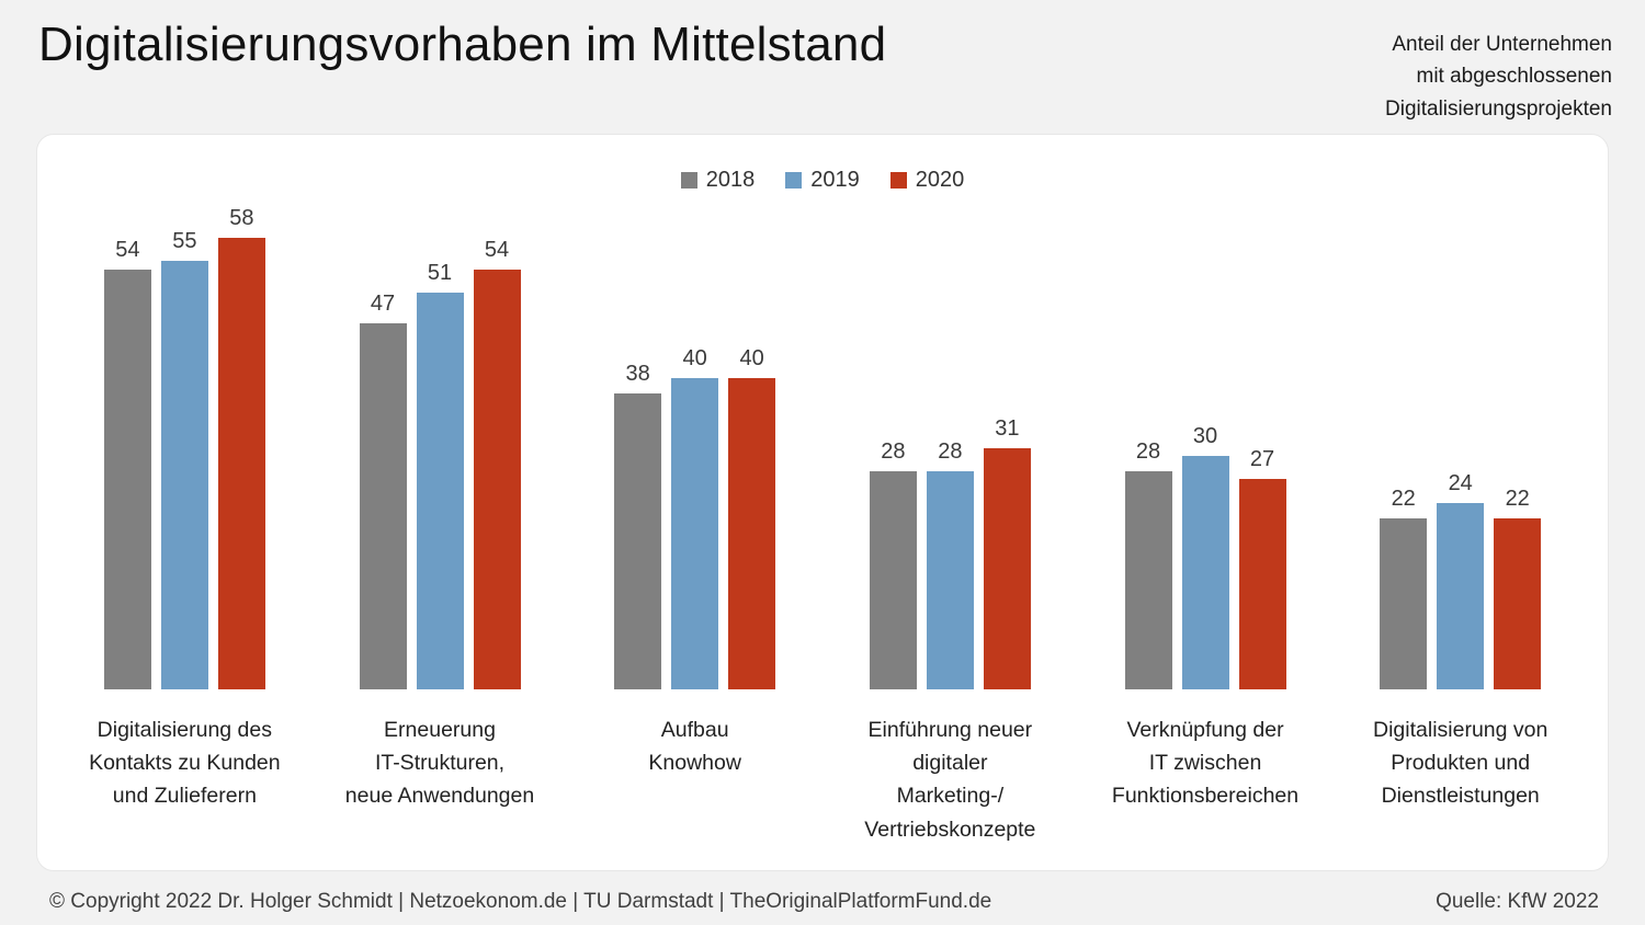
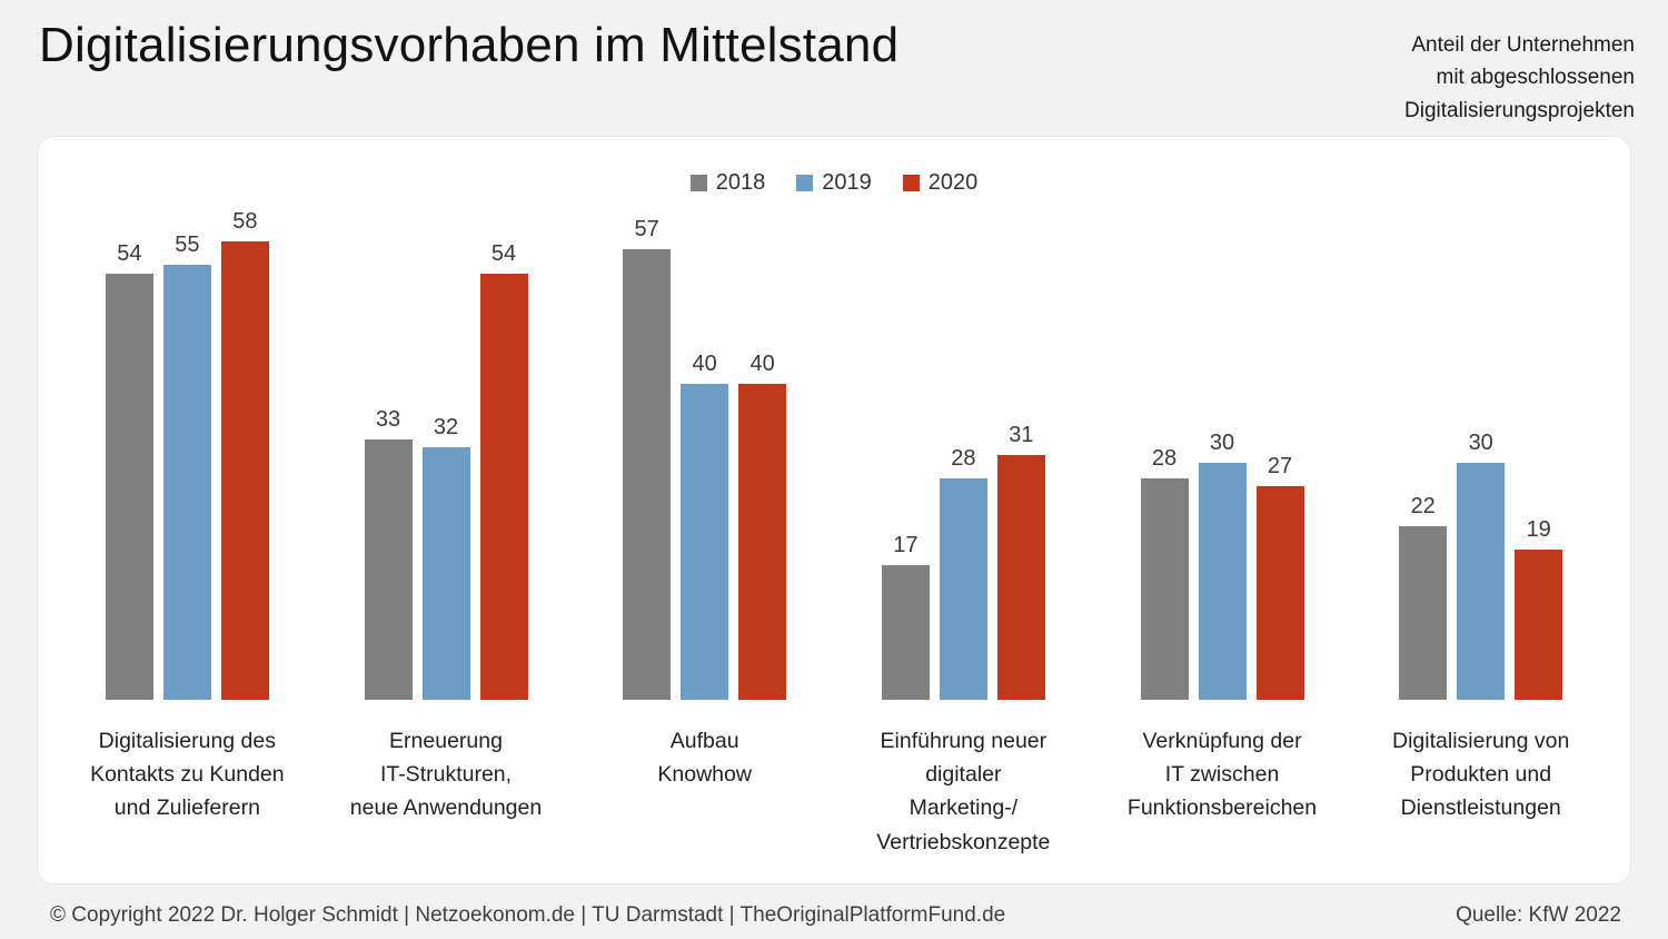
2018/Erneuerung IT-Strukturen, neue Anwendungen: 47 -> 33
2019/Erneuerung IT-Strukturen, neue Anwendungen: 51 -> 32
2018/Aufbau Knowhow: 38 -> 57
2018/Einführung neuer digitaler Marketing-/ Vertriebskonzepte: 28 -> 17
2019/Digitalisierung von Produkten und Dienstleistungen: 24 -> 30
2020/Digitalisierung von Produkten und Dienstleistungen: 22 -> 19
